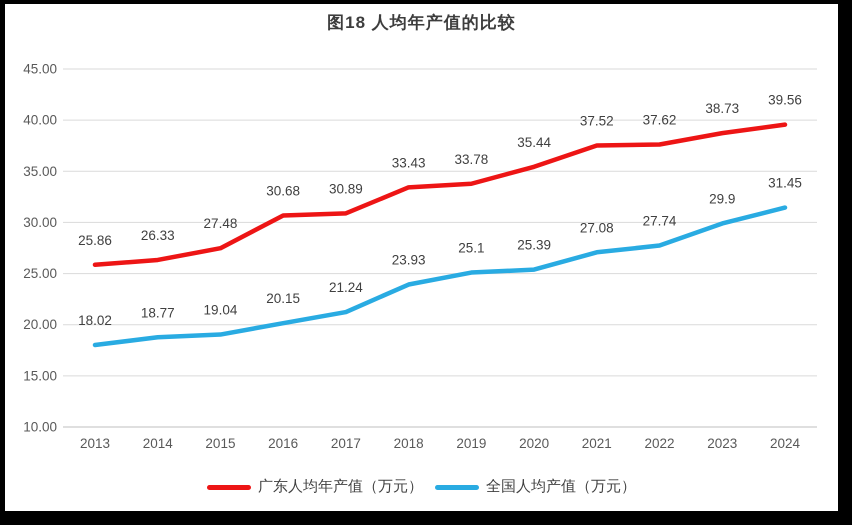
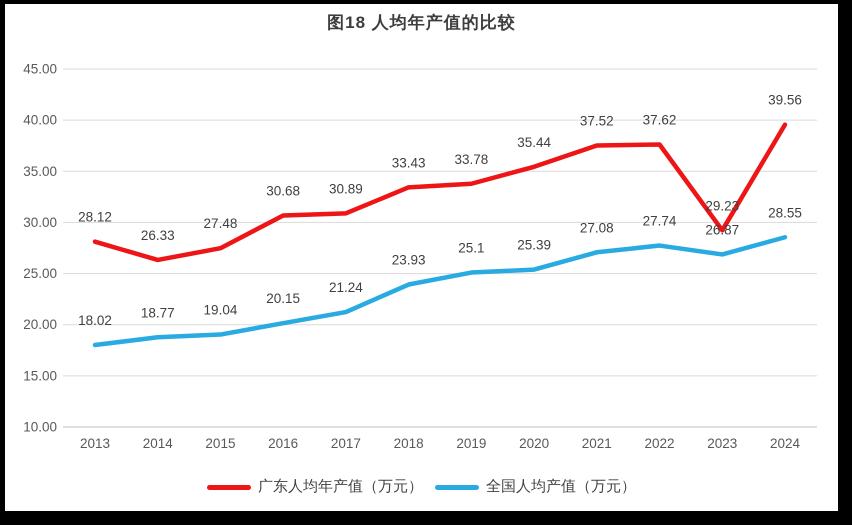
广东人均年产值（万元）/2013: 25.86 -> 28.12
广东人均年产值（万元）/2023: 38.73 -> 29.23
全国人均产值（万元）/2023: 29.9 -> 26.87
全国人均产值（万元）/2024: 31.45 -> 28.55
